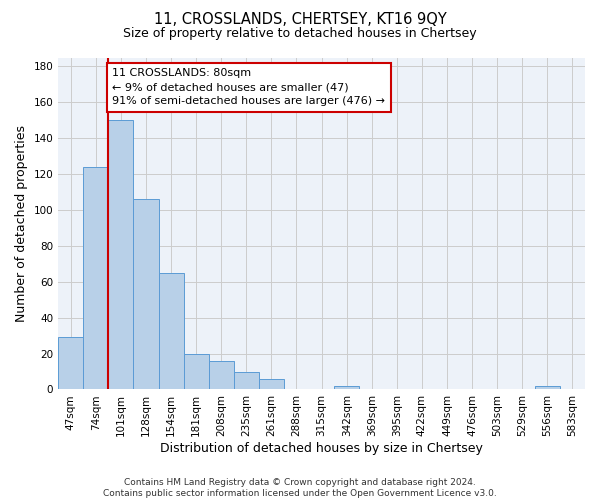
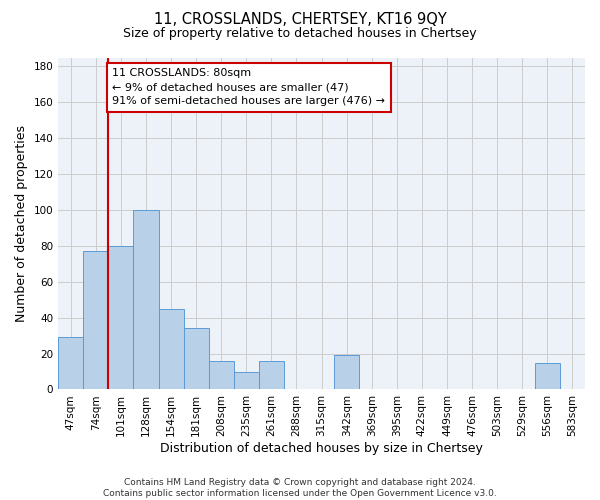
74sqm: 124 -> 77
101sqm: 150 -> 80
128sqm: 106 -> 100
154sqm: 65 -> 45
181sqm: 20 -> 34
261sqm: 6 -> 16
342sqm: 2 -> 19
556sqm: 2 -> 15
